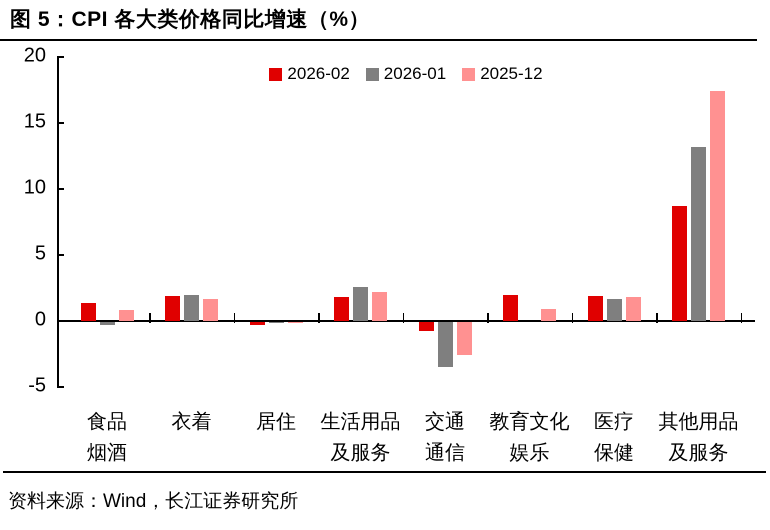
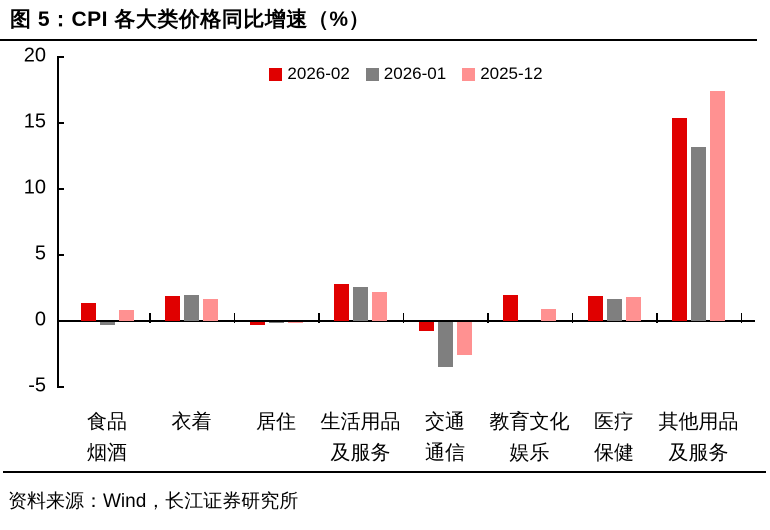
2026-02/生活用品及服务: 1.8 -> 2.8
2026-02/其他用品及服务: 8.7 -> 15.4
